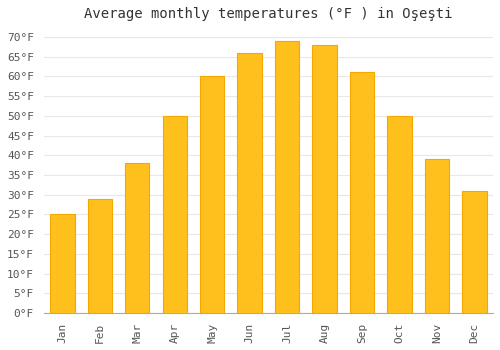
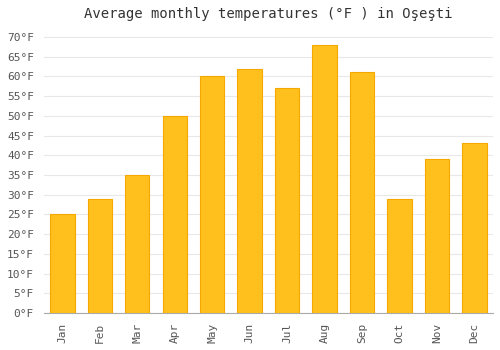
Mar: 38°F -> 35°F
Jun: 66°F -> 62°F
Jul: 69°F -> 57°F
Oct: 50°F -> 29°F
Dec: 31°F -> 43°F
